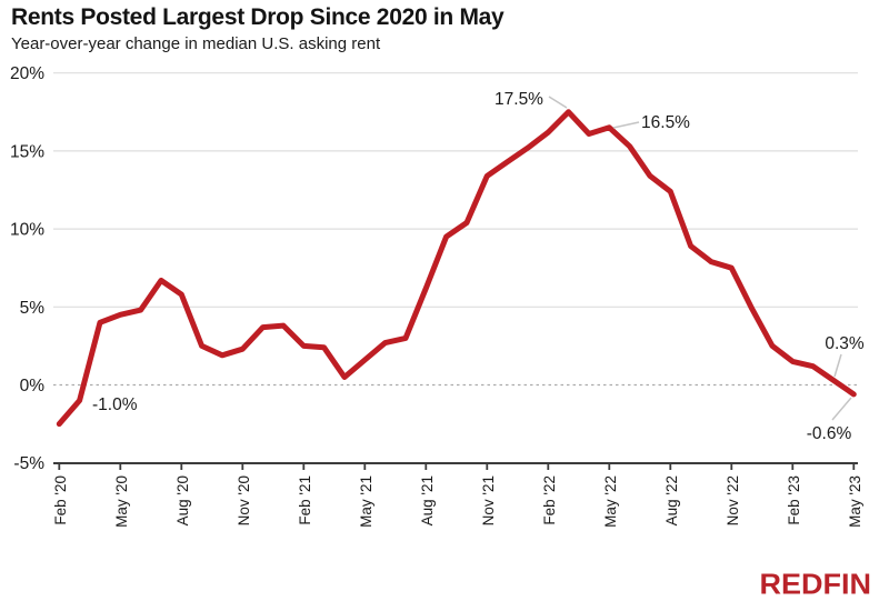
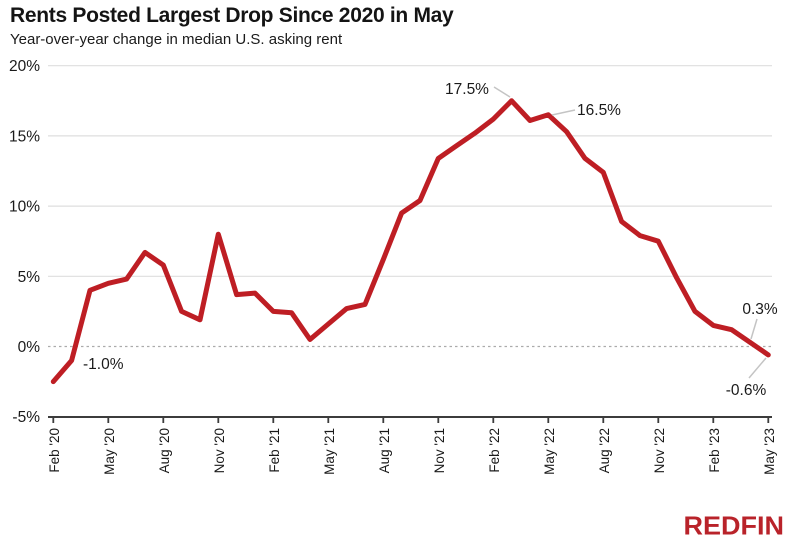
Nov '20: 2.3% -> 8.0%
